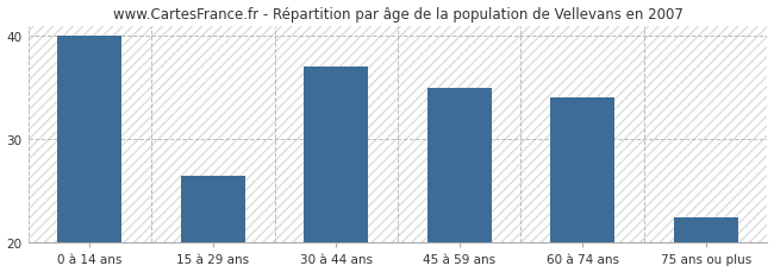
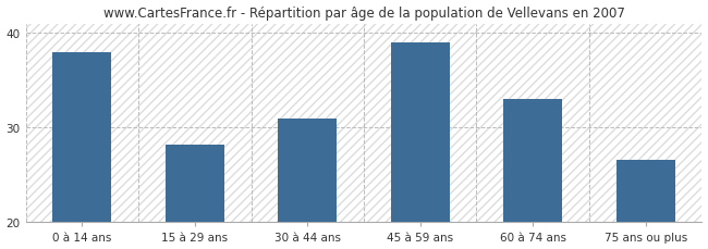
0 à 14 ans: 40.0 -> 38.0
15 à 29 ans: 26.5 -> 28.2
30 à 44 ans: 37.0 -> 31.0
45 à 59 ans: 35.0 -> 39.0
60 à 74 ans: 34.0 -> 33.0
75 ans ou plus: 22.5 -> 26.6
